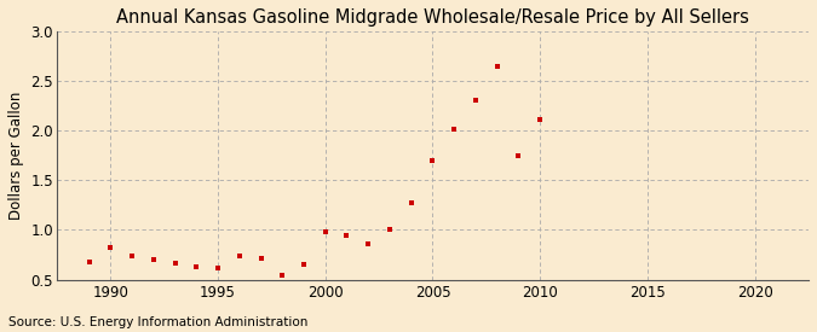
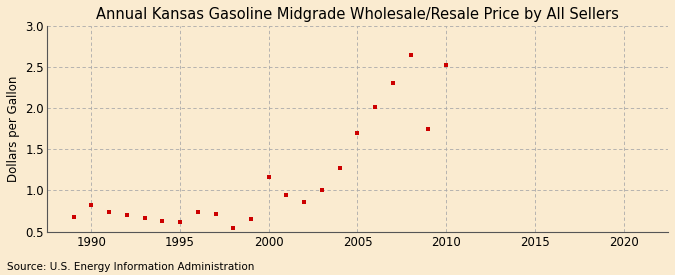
2000: 0.98 -> 1.16
2010: 2.11 -> 2.52
